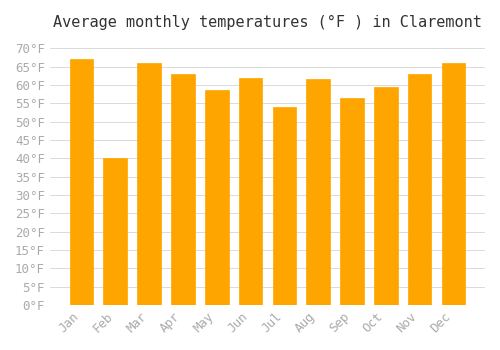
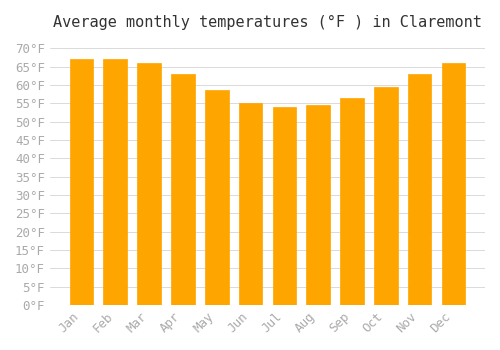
Feb: 40.0°F -> 67.0°F
Jun: 62.0°F -> 55.0°F
Aug: 61.5°F -> 54.5°F
